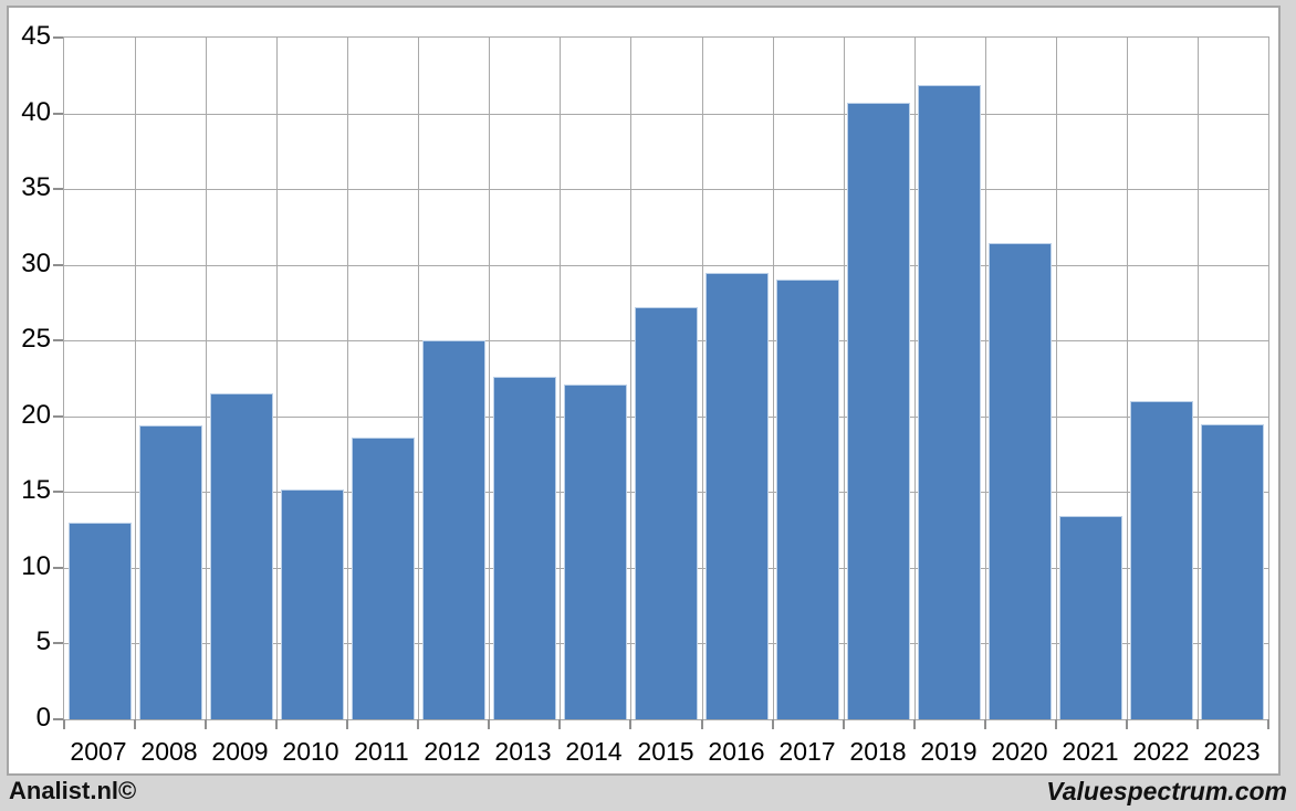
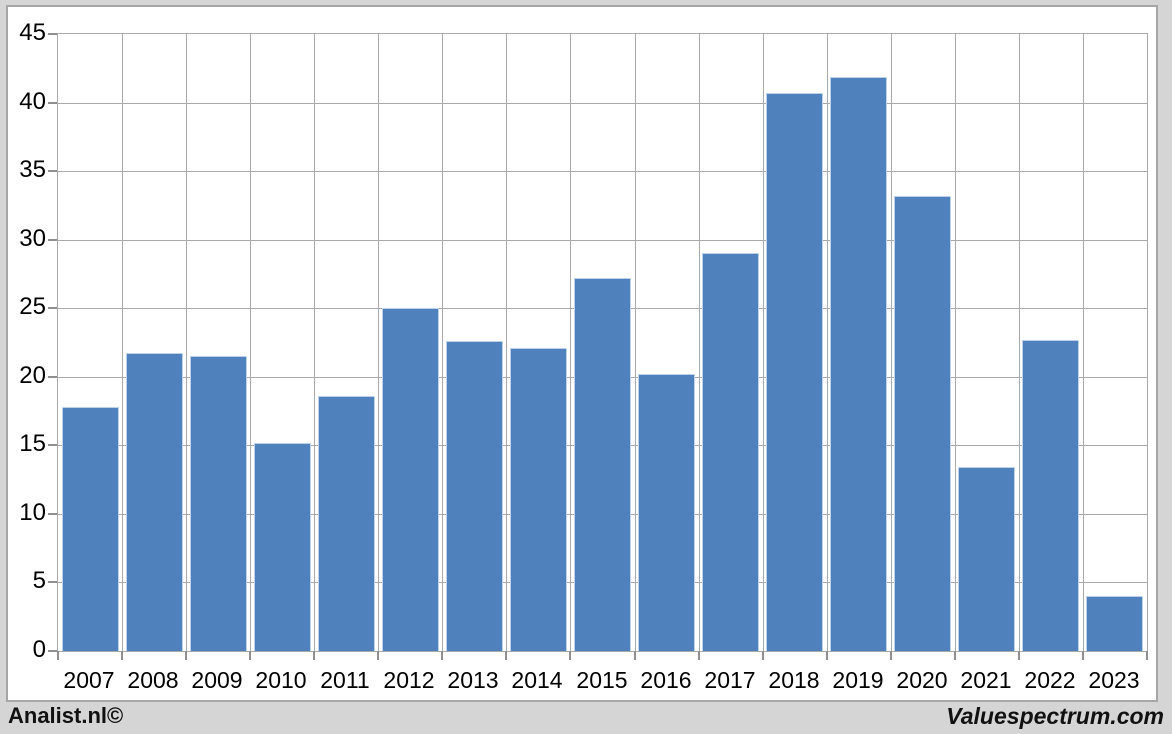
2007: 13.0 -> 17.8
2008: 19.4 -> 21.7
2016: 29.5 -> 20.2
2020: 31.4 -> 33.2
2022: 21.0 -> 22.7
2023: 19.5 -> 4.0
